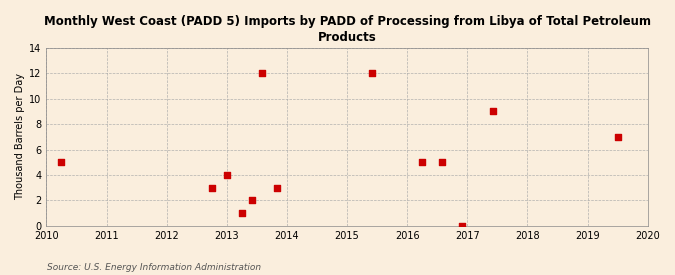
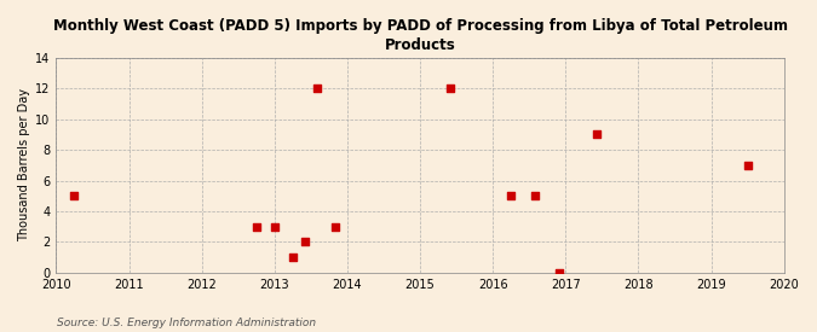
2013: 4 -> 3
